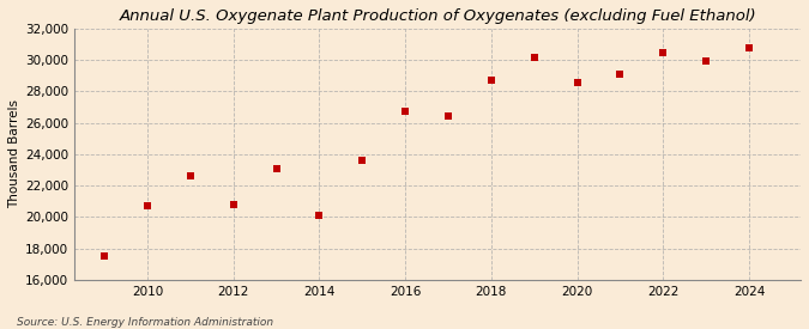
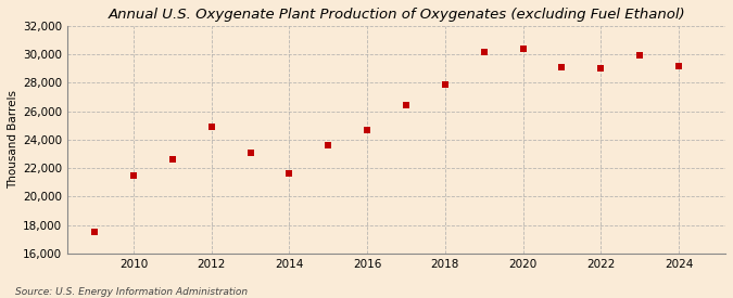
2010: 20,700 -> 21,500
2012: 20,800 -> 24,900
2014: 20,100 -> 21,600
2016: 26,700 -> 24,700
2018: 28,700 -> 27,900
2020: 28,600 -> 30,400
2022: 30,500 -> 29,000
2024: 30,800 -> 29,200
